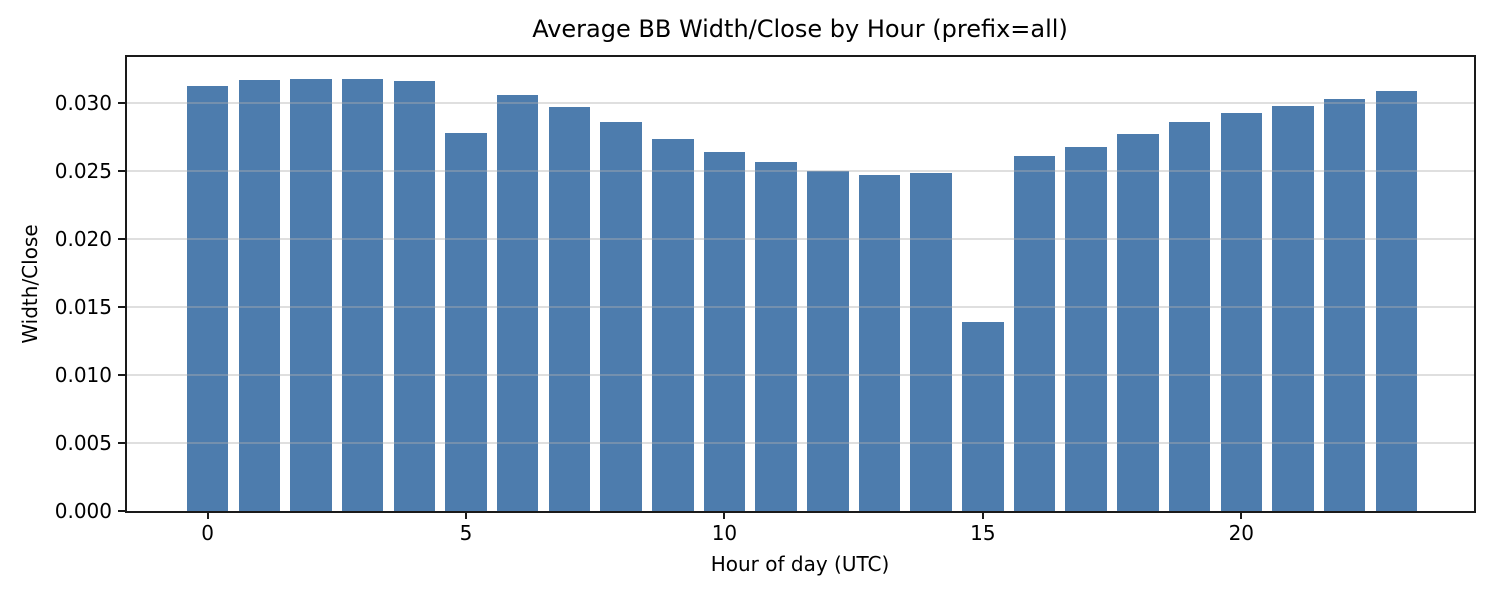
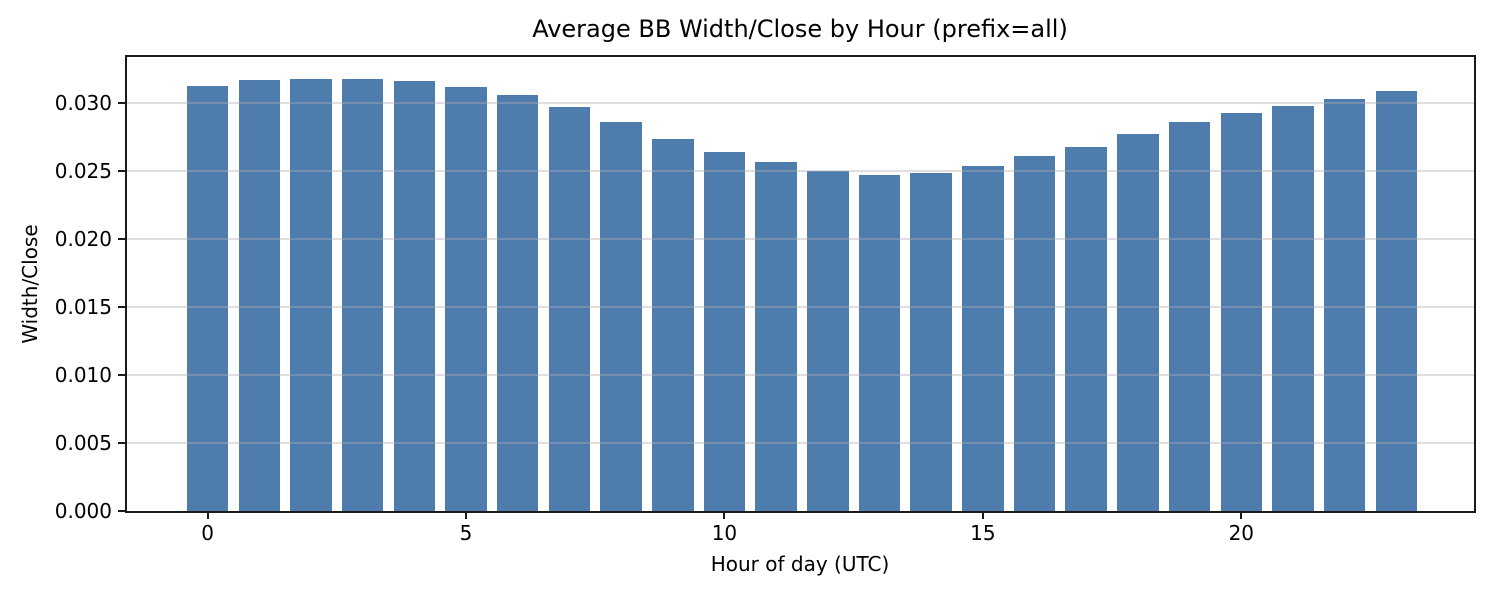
5: 0.0278 -> 0.0312
15: 0.0139 -> 0.0254
